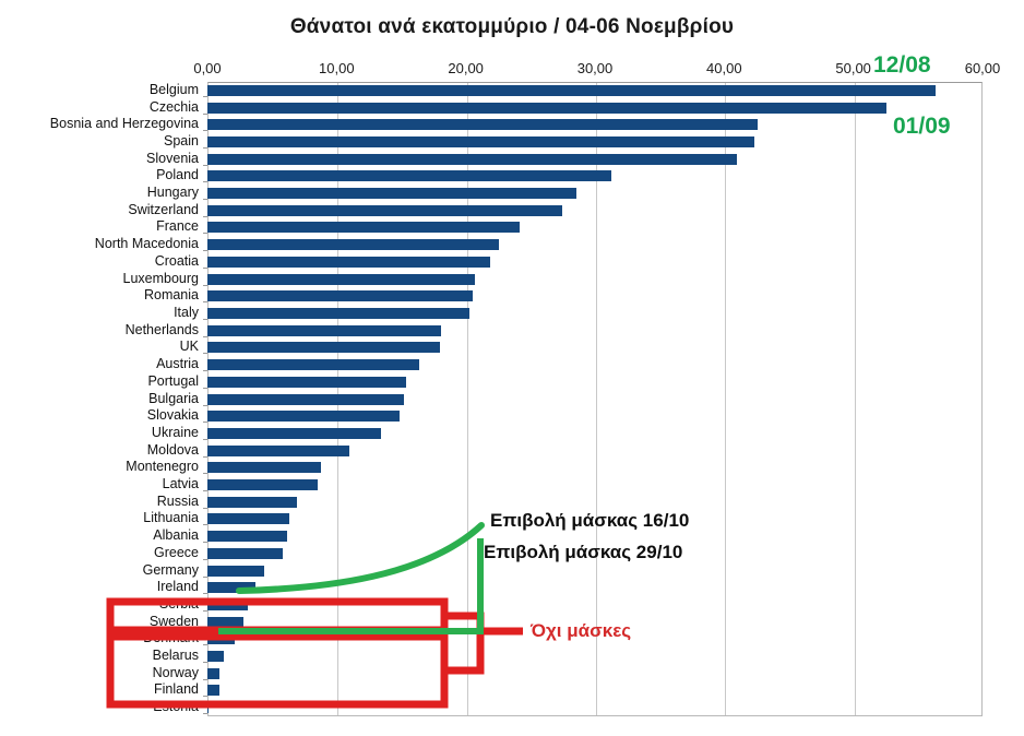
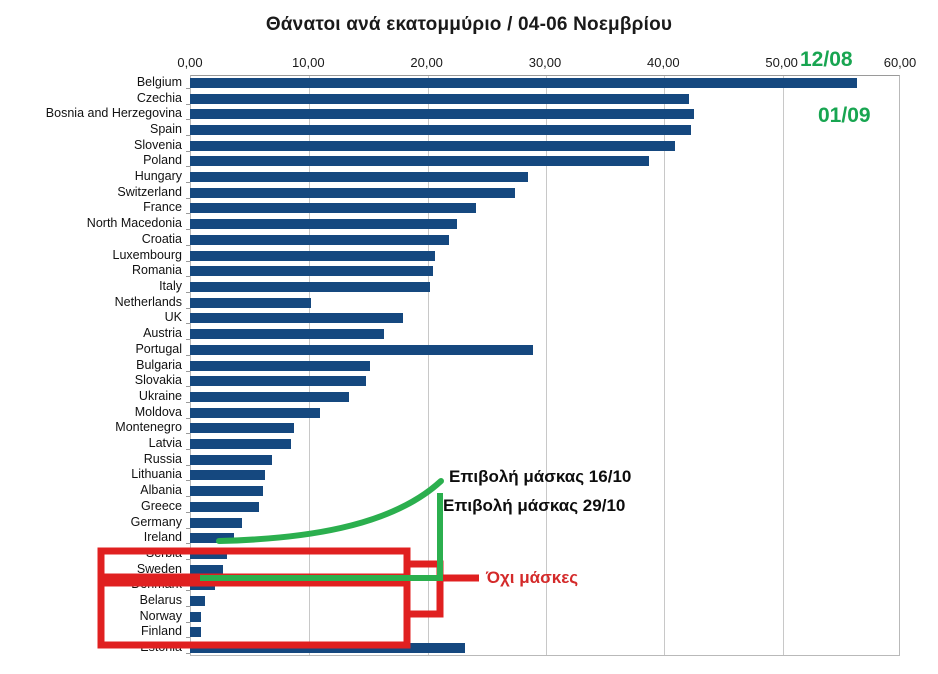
Czechia: 52,6 -> 42,2
Poland: 31,3 -> 38,8
Netherlands: 18,1 -> 10,2
Portugal: 15,4 -> 29,0
Estonia: 0,1 -> 23,2
